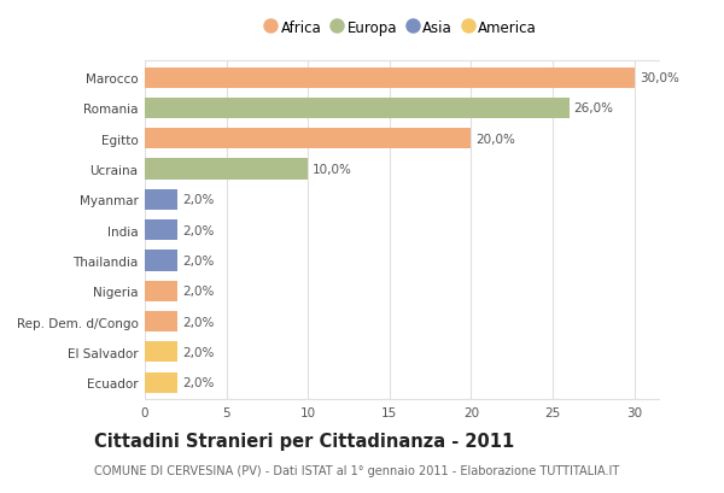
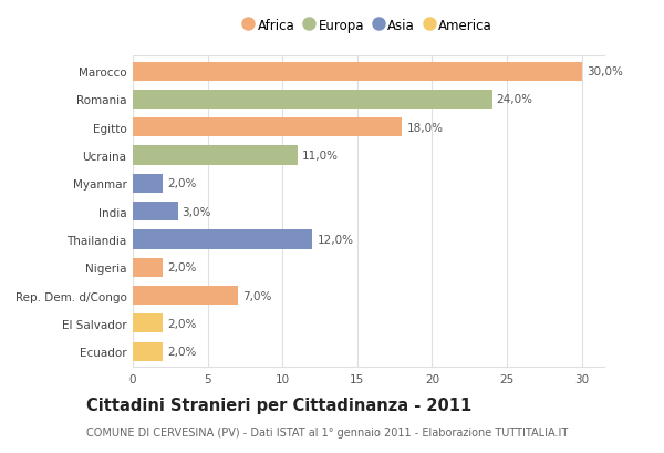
Romania: 26,0% -> 24,0%
Egitto: 20,0% -> 18,0%
Ucraina: 10,0% -> 11,0%
India: 2,0% -> 3,0%
Thailandia: 2,0% -> 12,0%
Rep. Dem. d/Congo: 2,0% -> 7,0%
